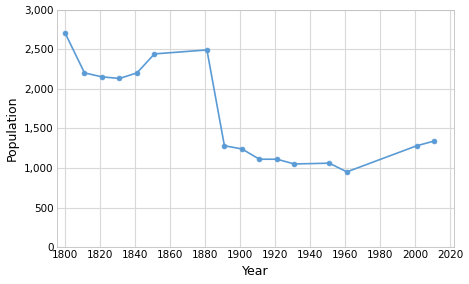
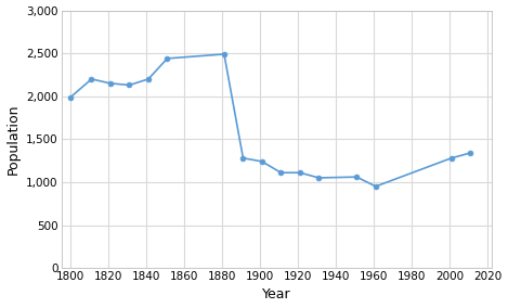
1800: 2,700 -> 1,990
